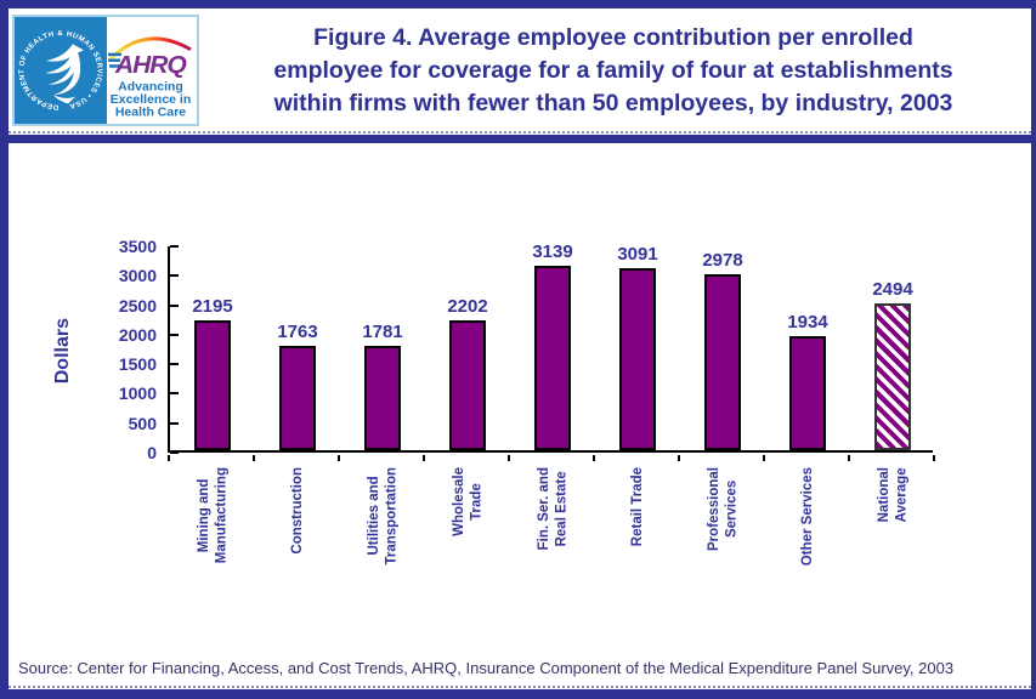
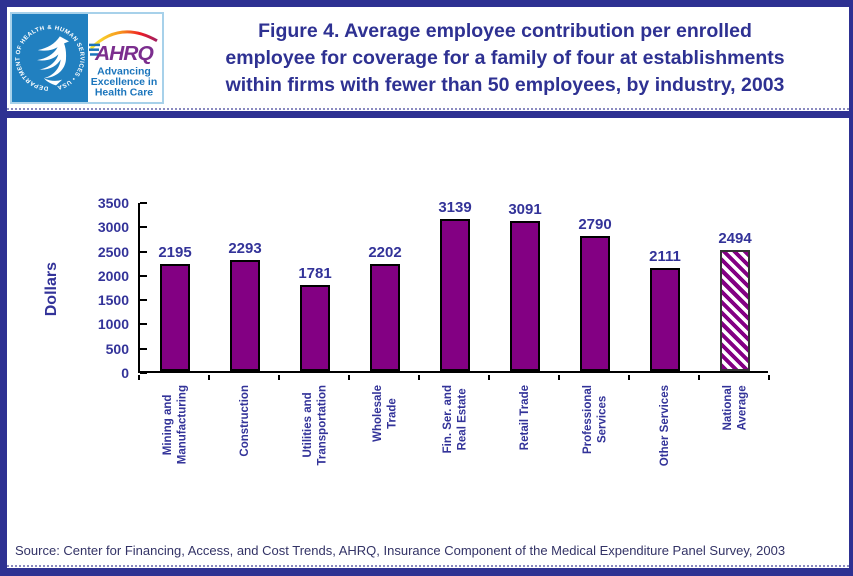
Construction: 1763 -> 2293
Professional Services: 2978 -> 2790
Other Services: 1934 -> 2111
